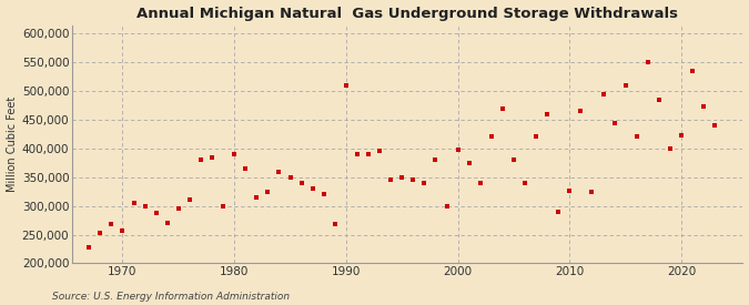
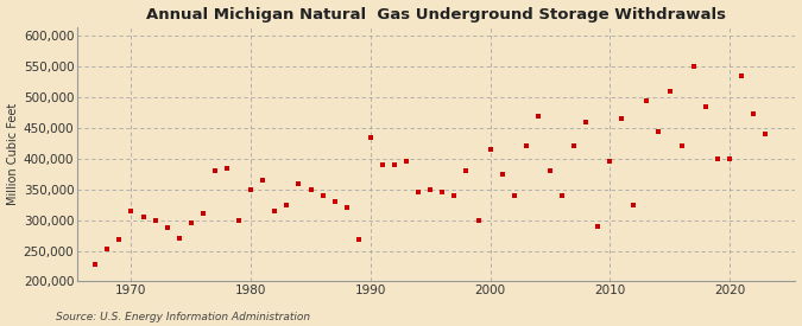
1970: 256,000 -> 315,000
1980: 390,000 -> 350,000
1990: 510,000 -> 435,000
2000: 398,000 -> 415,000
2010: 326,000 -> 395,000
2020: 422,000 -> 400,000
